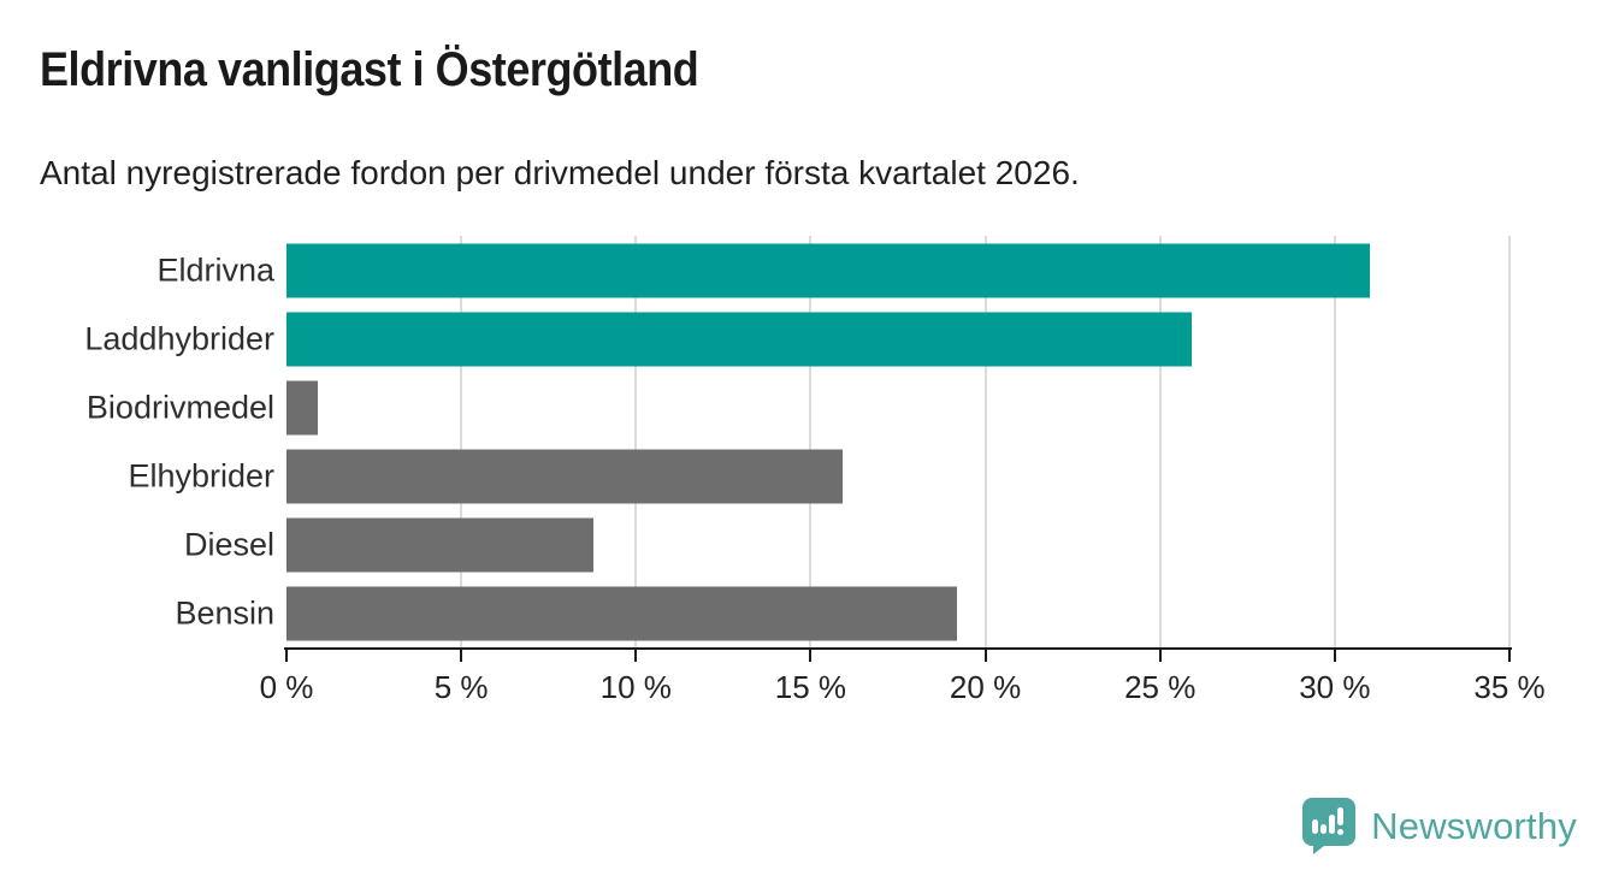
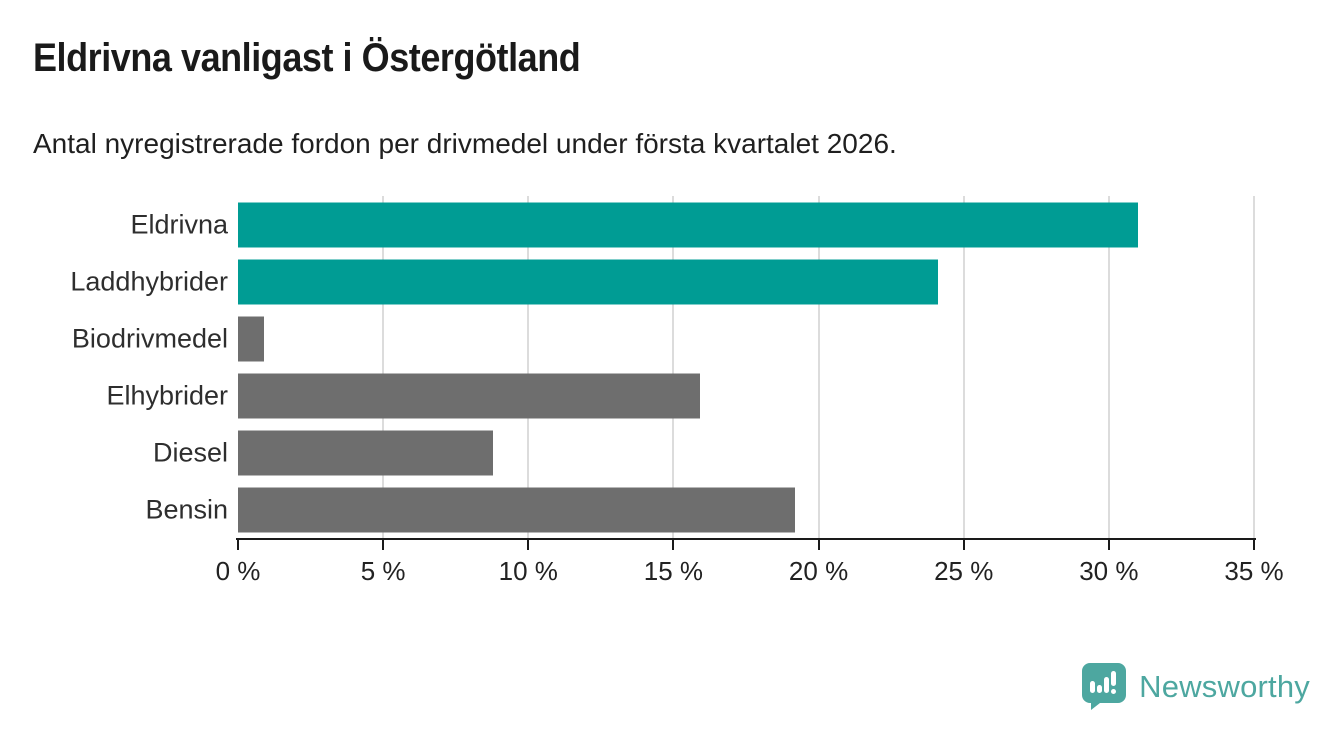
Laddhybrider: 25.9% -> 24.1%
